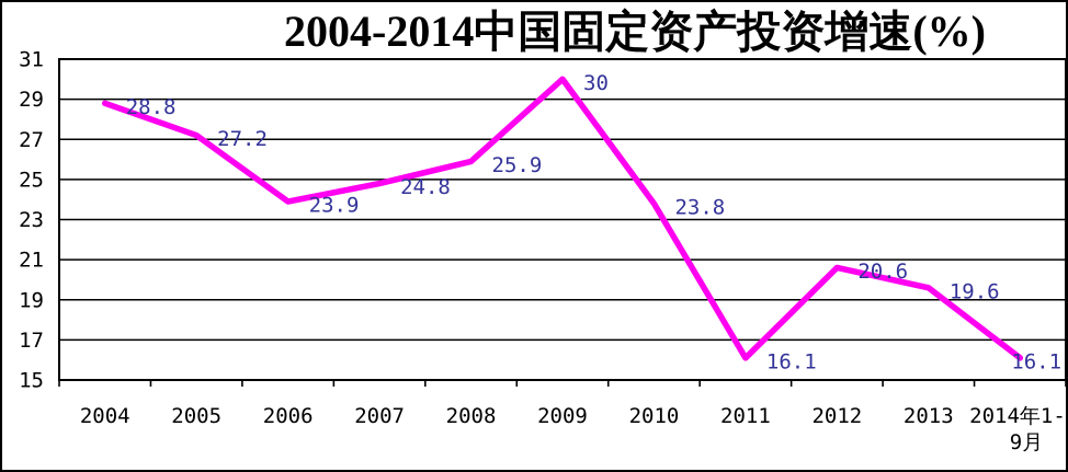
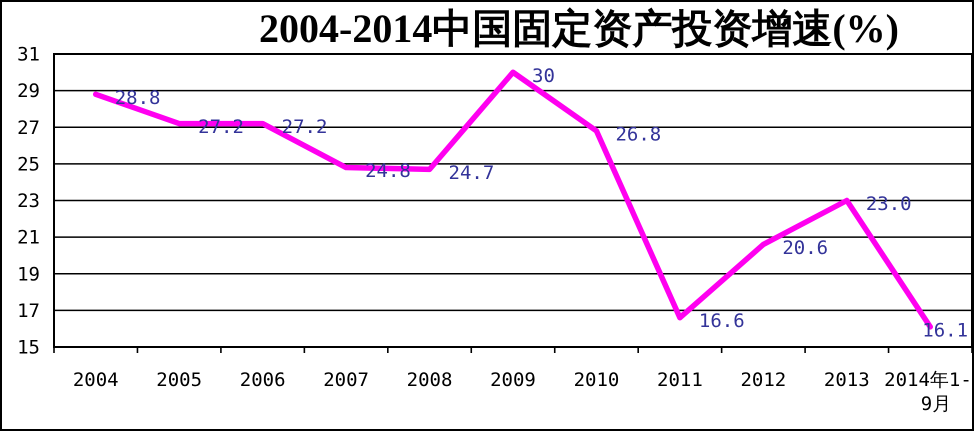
2006: 23.9 -> 27.2
2008: 25.9 -> 24.7
2010: 23.8 -> 26.8
2011: 16.1 -> 16.6
2013: 19.6 -> 23.0
